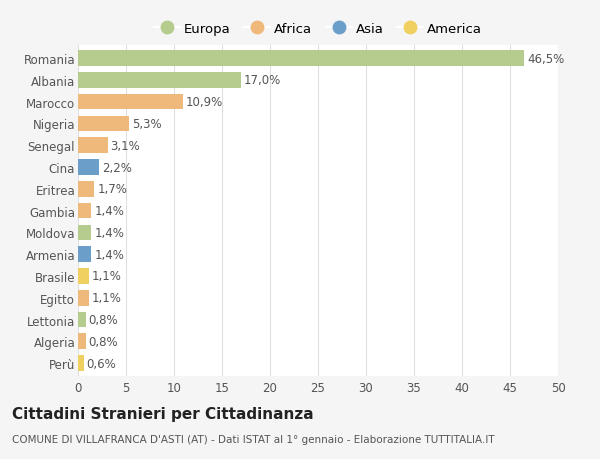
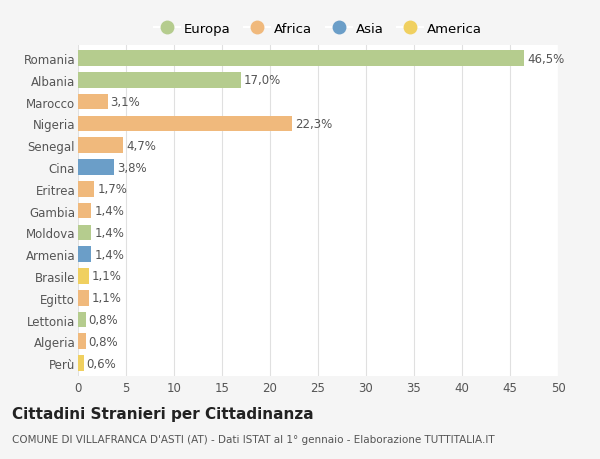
Marocco: 10,9% -> 3,1%
Nigeria: 5,3% -> 22,3%
Senegal: 3,1% -> 4,7%
Cina: 2,2% -> 3,8%
